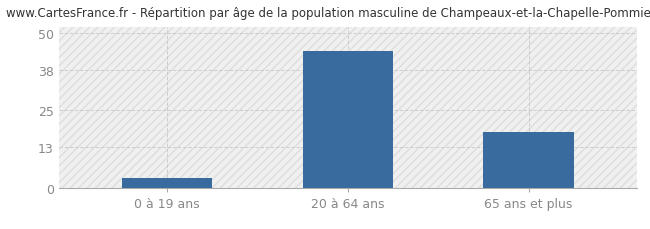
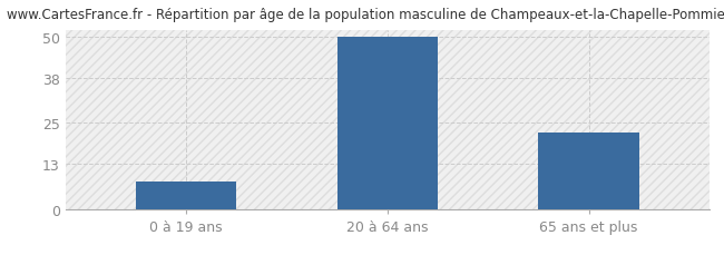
0 à 19 ans: 3 -> 8
20 à 64 ans: 44 -> 50
65 ans et plus: 18 -> 22
